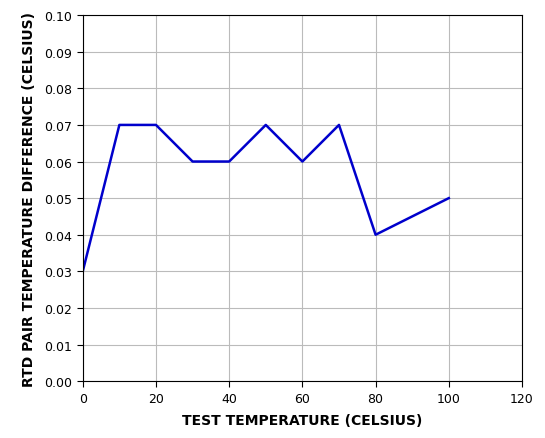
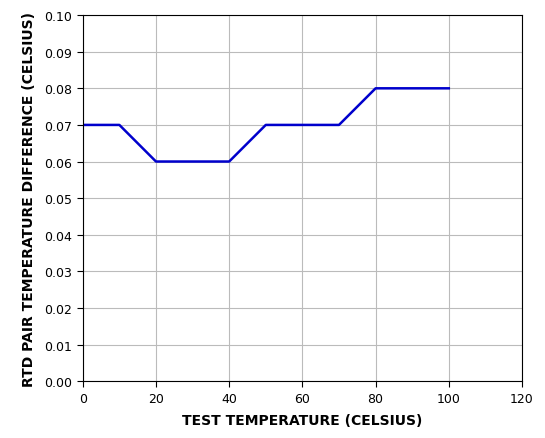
0: 0.03 -> 0.07
20: 0.07 -> 0.06
60: 0.06 -> 0.07
80: 0.04 -> 0.08
100: 0.05 -> 0.08
